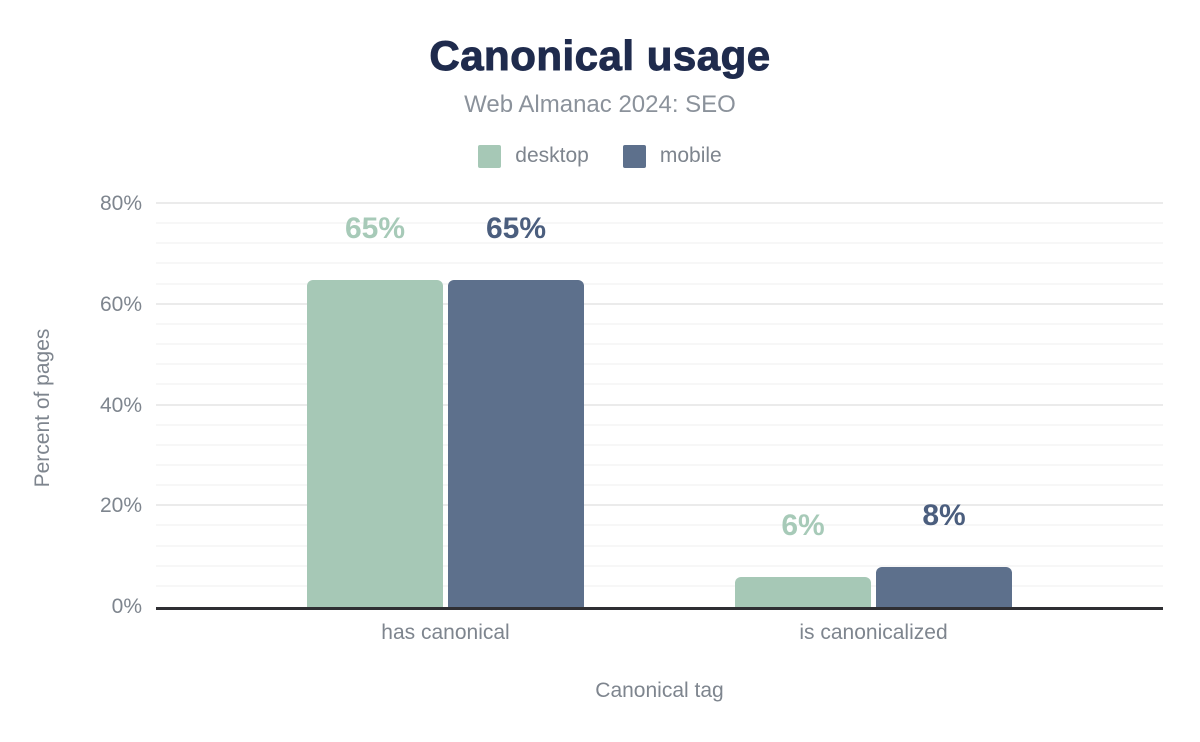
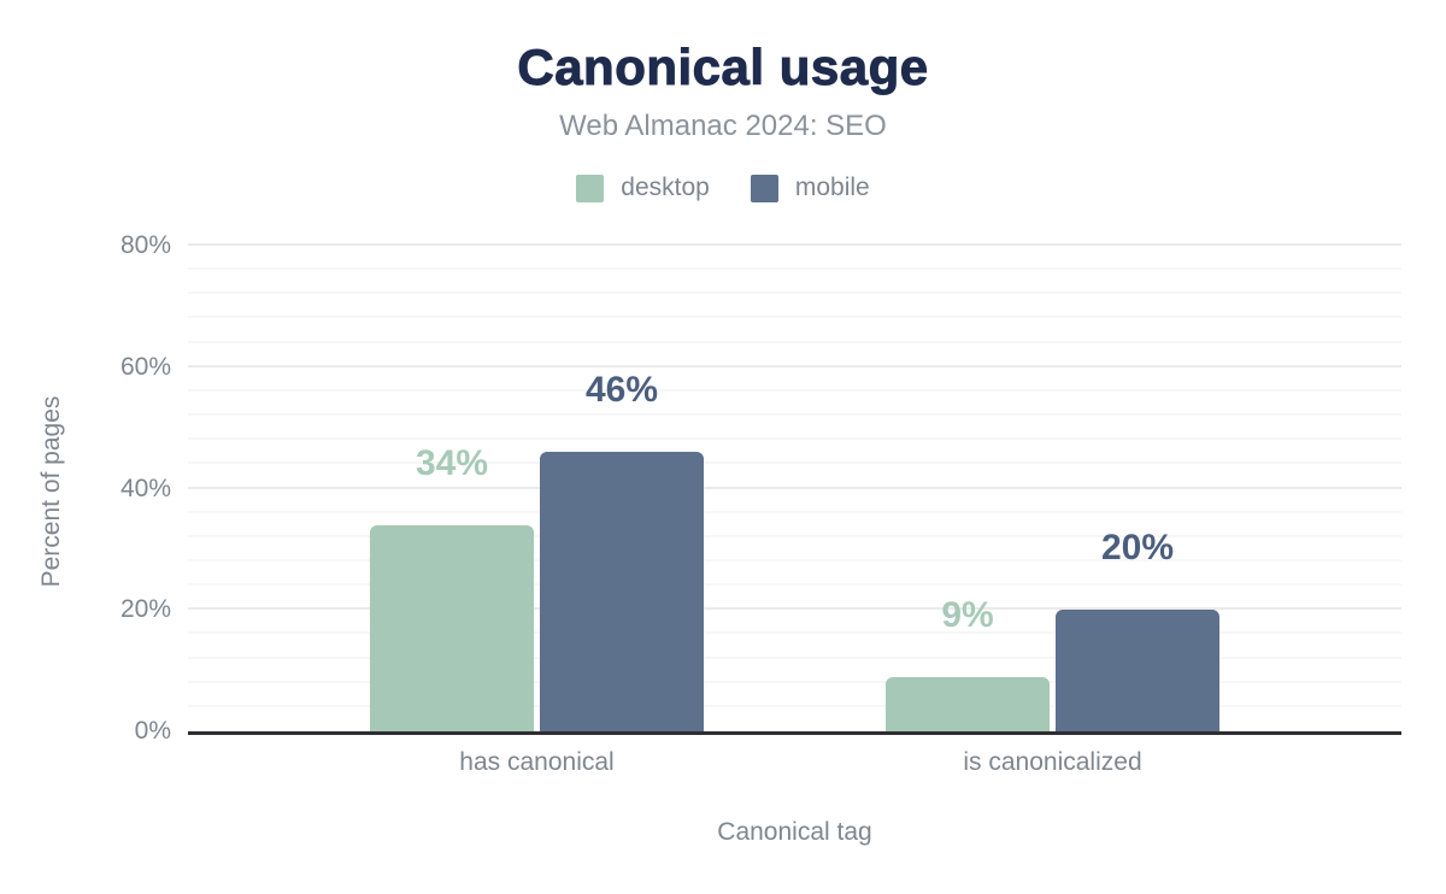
desktop/has canonical: 65% -> 34%
mobile/has canonical: 65% -> 46%
desktop/is canonicalized: 6% -> 9%
mobile/is canonicalized: 8% -> 20%
